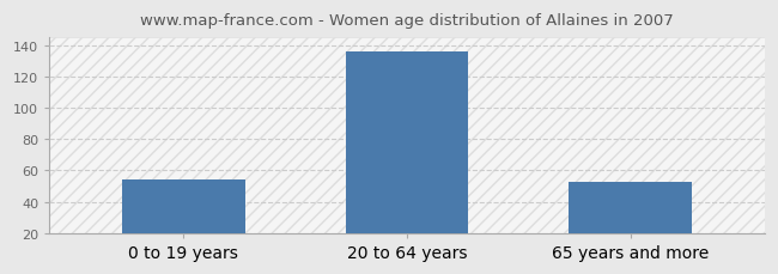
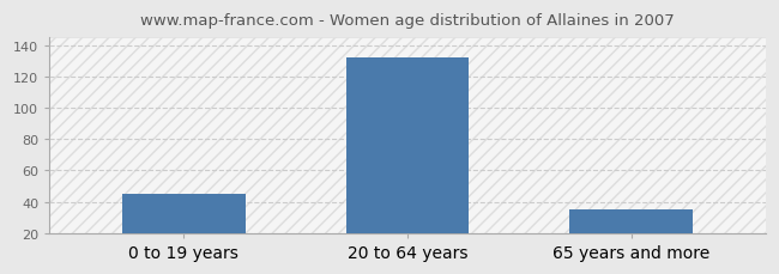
0 to 19 years: 54 -> 45
20 to 64 years: 136 -> 132
65 years and more: 53 -> 35
